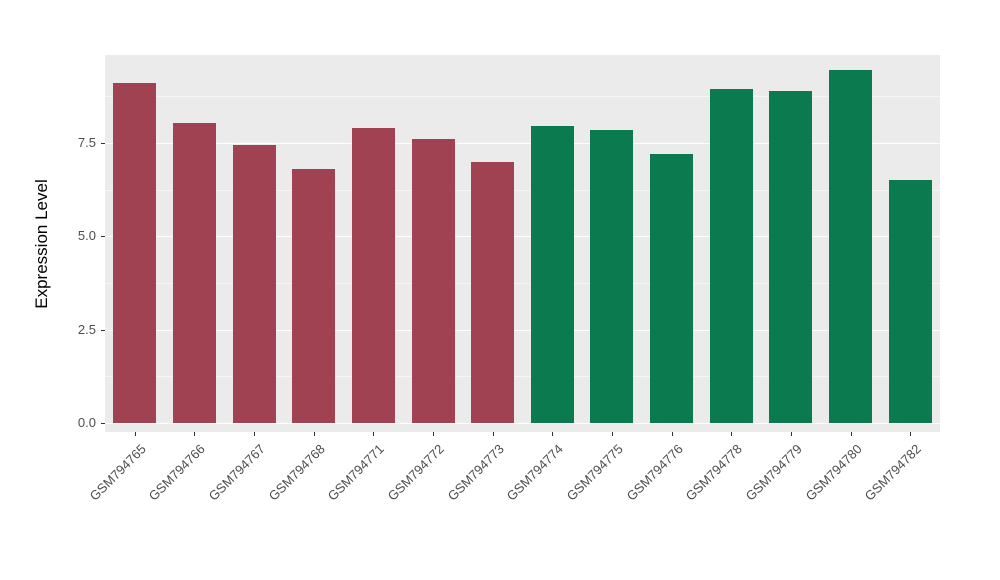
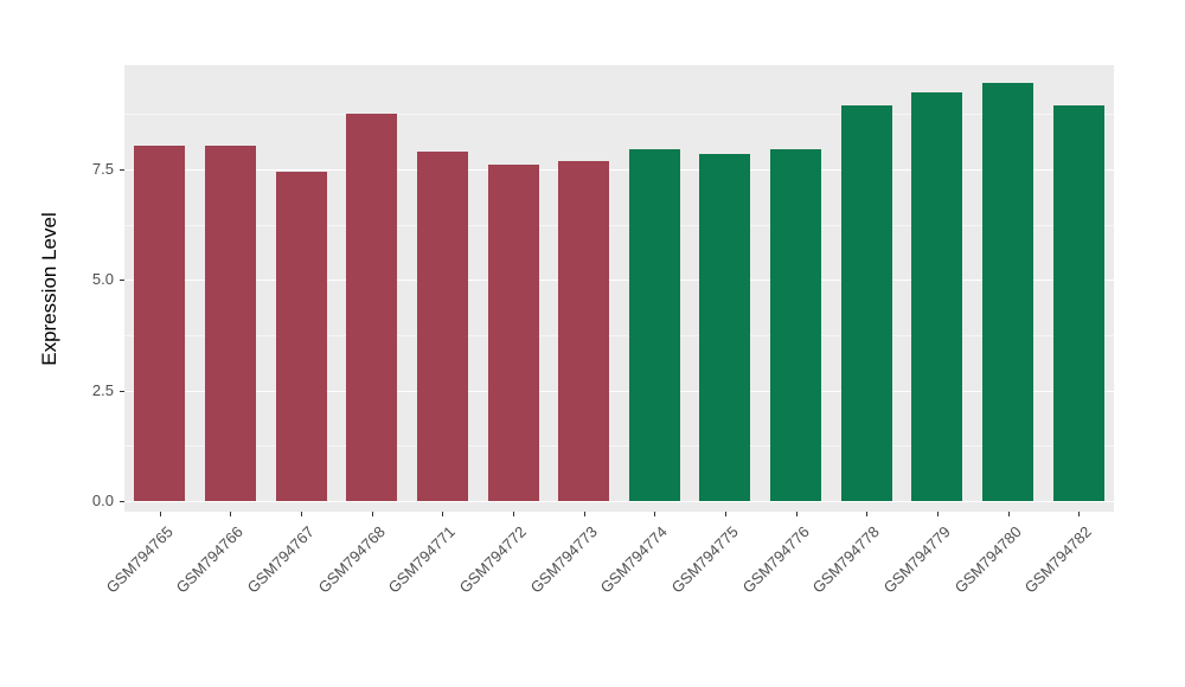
GSM794765: 9.1 -> 8.1
GSM794768: 6.8 -> 8.8
GSM794773: 7.0 -> 7.7
GSM794776: 7.2 -> 8.0
GSM794779: 8.9 -> 9.2
GSM794782: 6.5 -> 8.9
